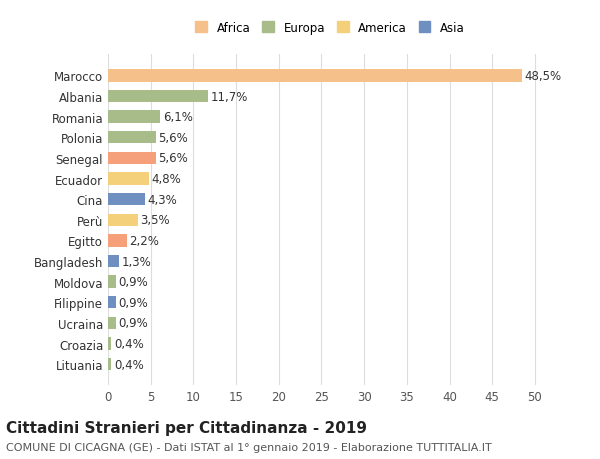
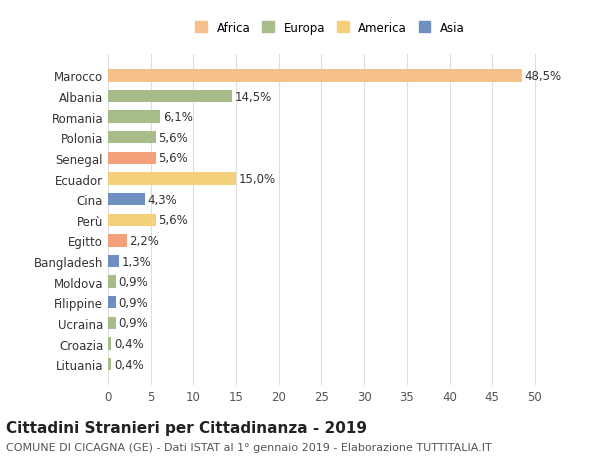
Albania: 11,7% -> 14,5%
Ecuador: 4,8% -> 15,0%
Perù: 3,5% -> 5,6%
